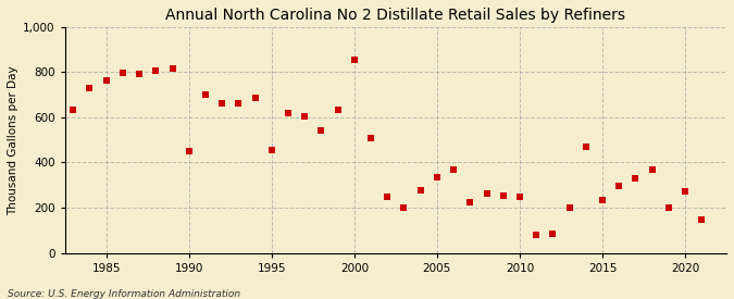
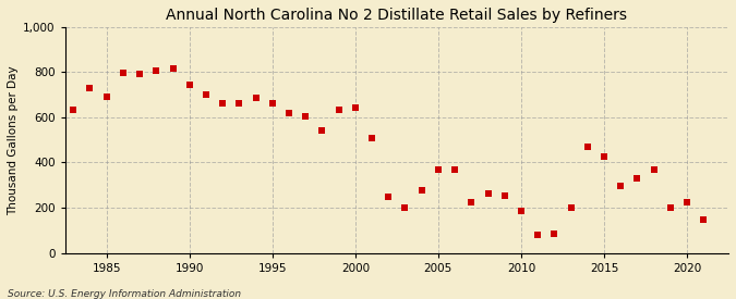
1985: 765 -> 690
1990: 450 -> 745
1995: 455 -> 660
2000: 855 -> 645
2005: 335 -> 370
2010: 250 -> 185
2015: 235 -> 425
2020: 270 -> 225
